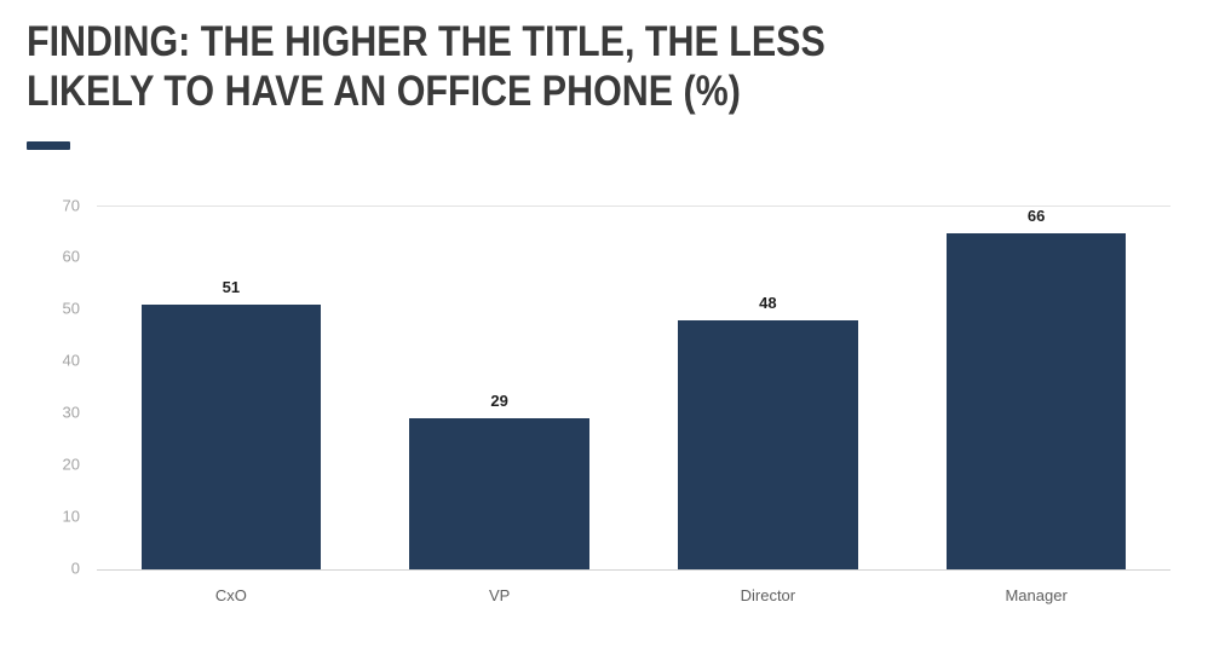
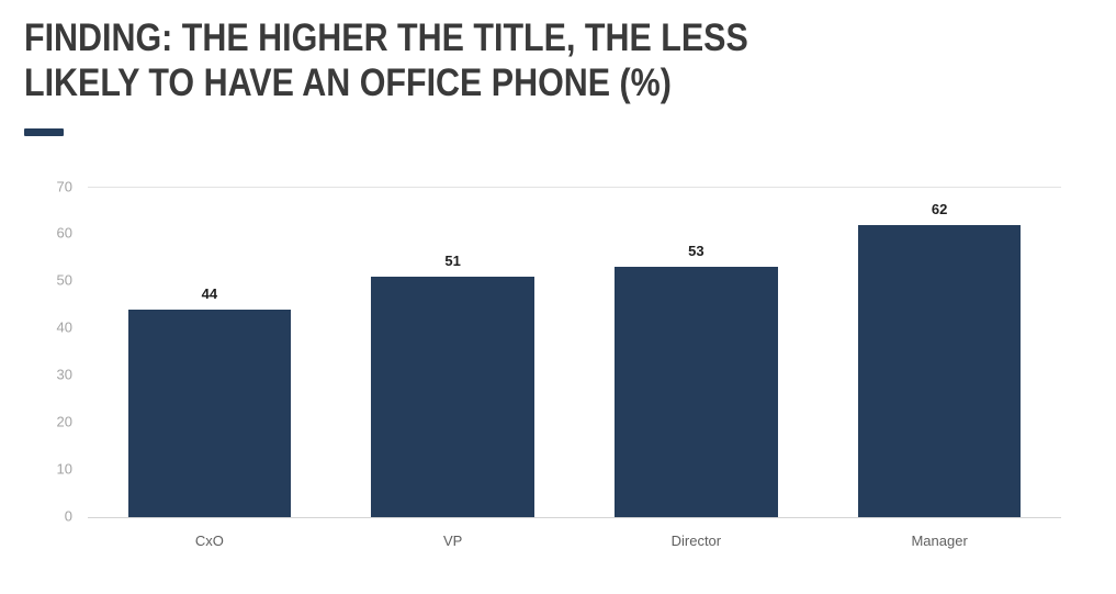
CxO: 51 -> 44
VP: 29 -> 51
Director: 48 -> 53
Manager: 66 -> 62
